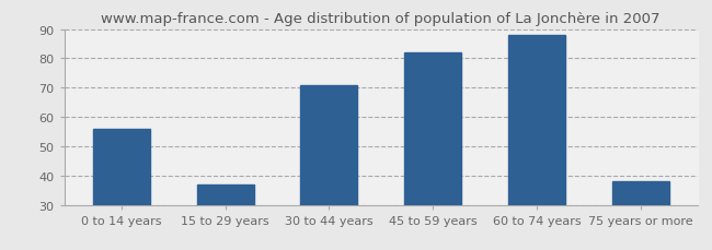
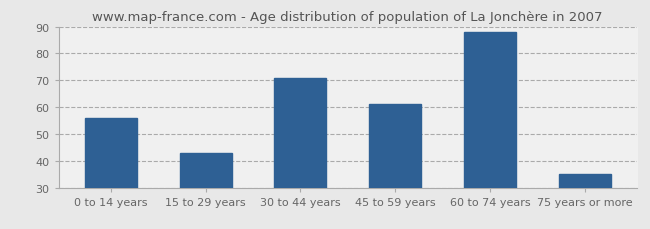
15 to 29 years: 37 -> 43
45 to 59 years: 82 -> 61
75 years or more: 38 -> 35
